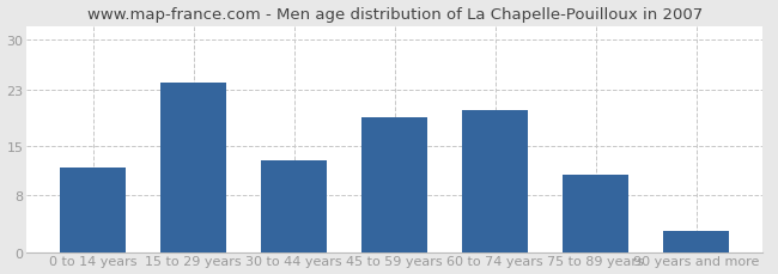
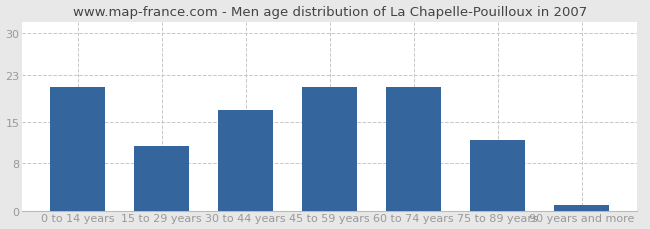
0 to 14 years: 12 -> 21
15 to 29 years: 24 -> 11
30 to 44 years: 13 -> 17
45 to 59 years: 19 -> 21
60 to 74 years: 20 -> 21
75 to 89 years: 11 -> 12
90 years and more: 3 -> 1
